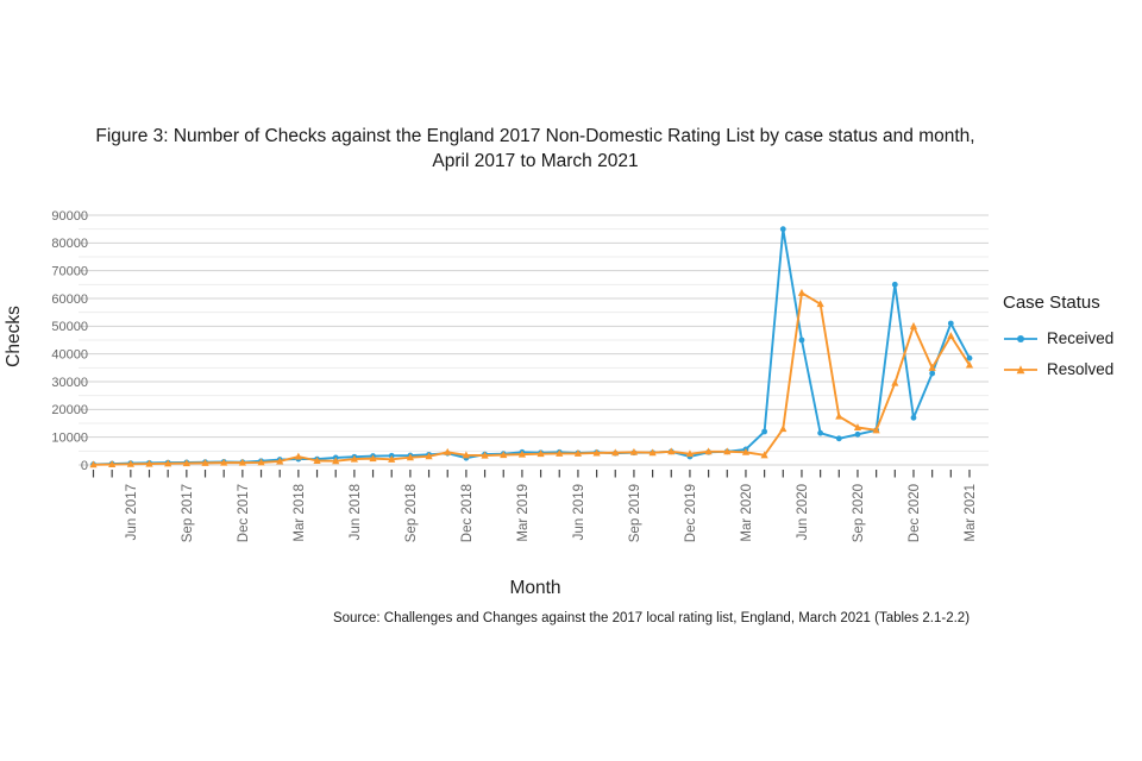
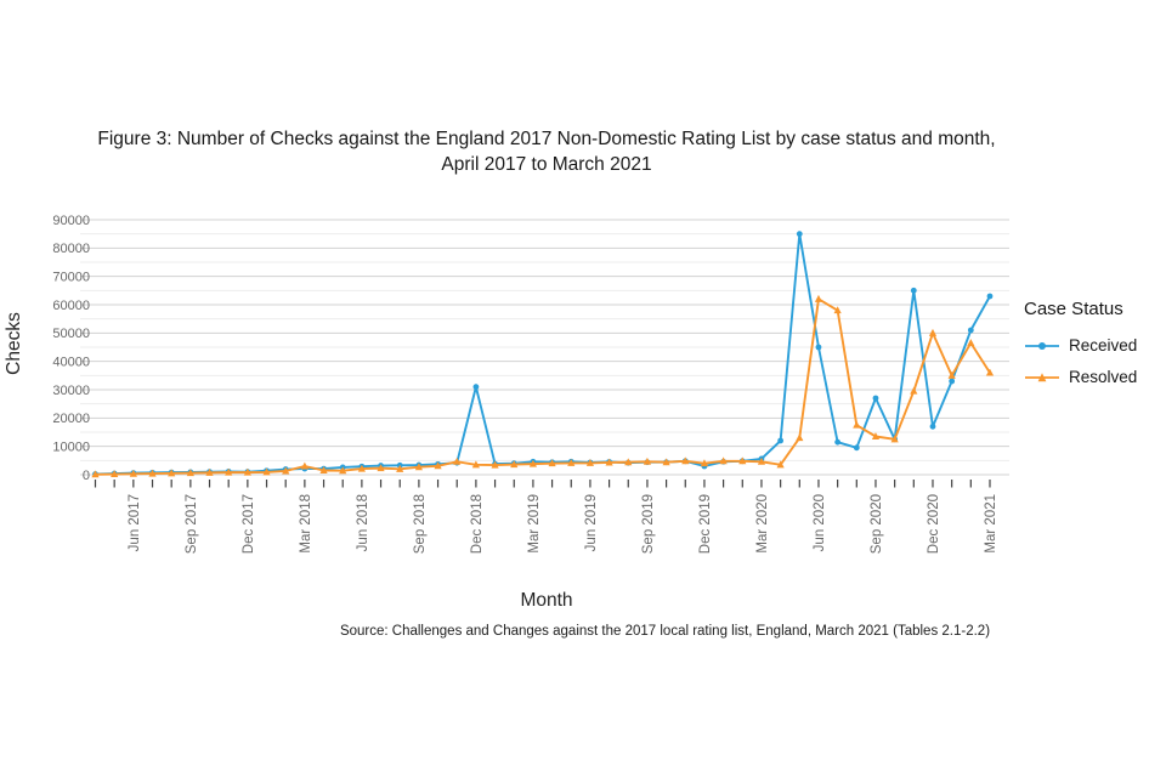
Received/Dec 2018: 2000 -> 31000
Received/Sep 2020: 11000 -> 27000
Received/Mar 2021: 38000 -> 63000
